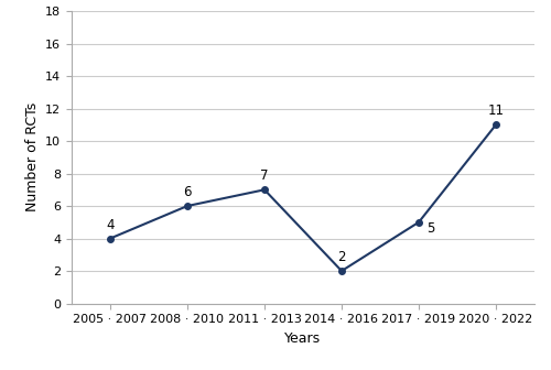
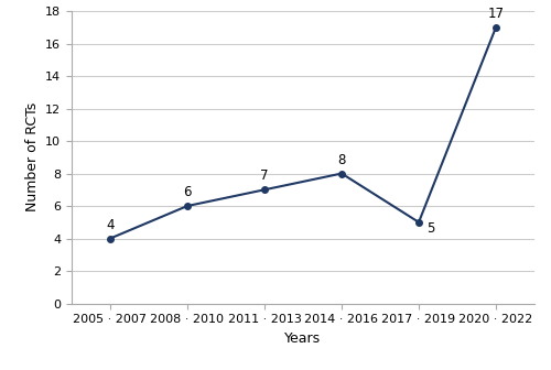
2014 · 2016: 2 -> 8
2020 · 2022: 11 -> 17
